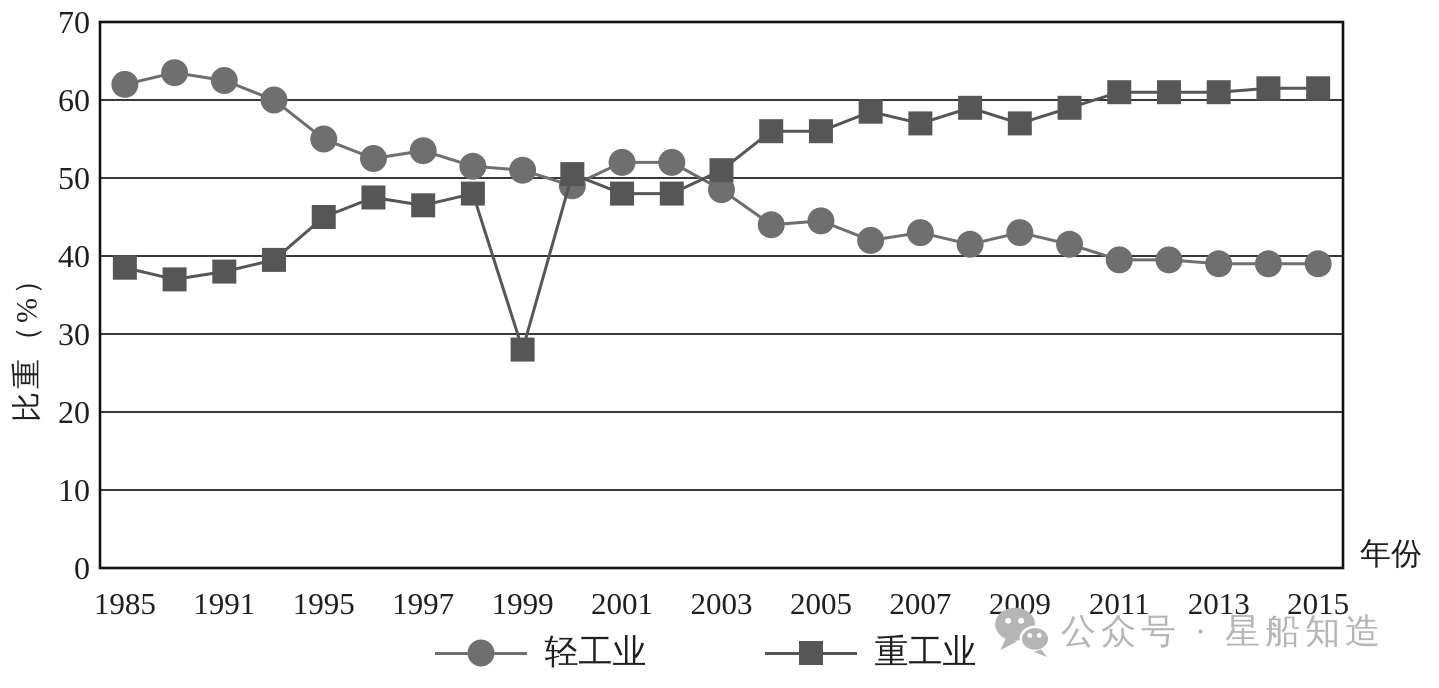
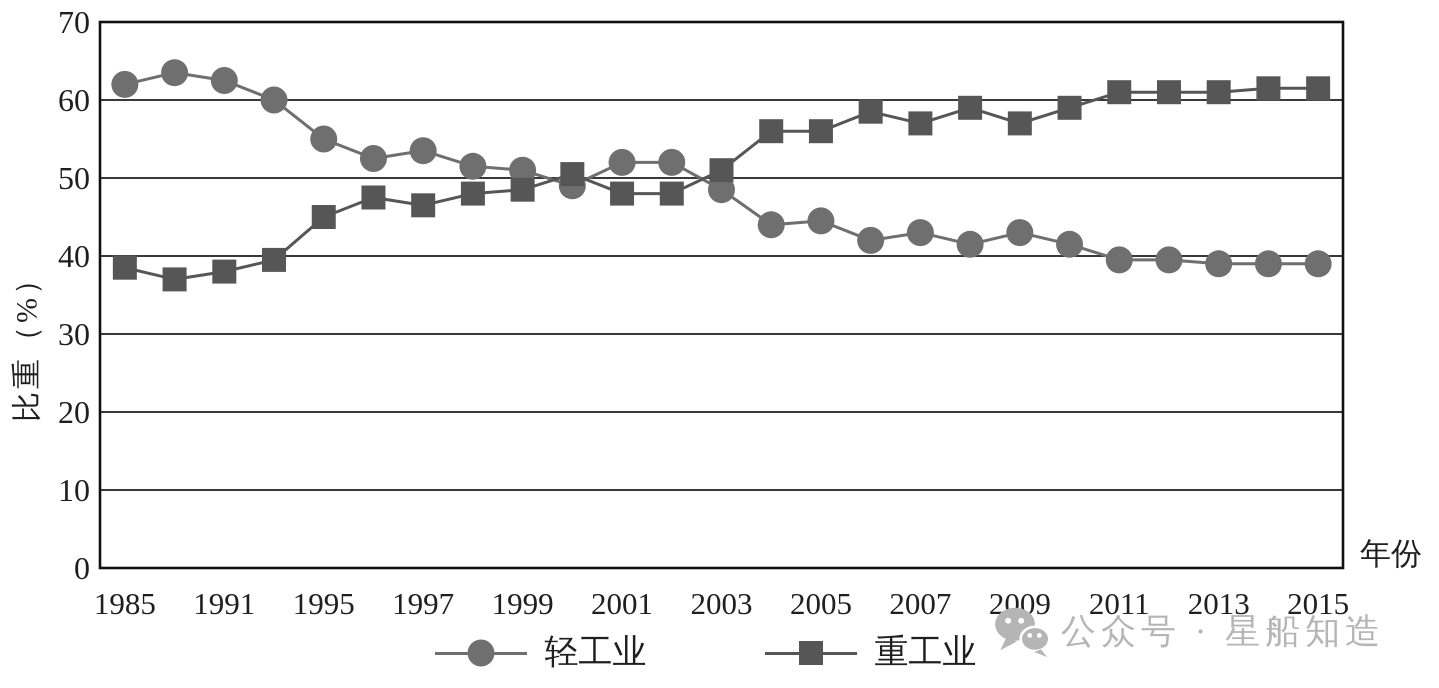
重工业/1999: 28 -> 48
